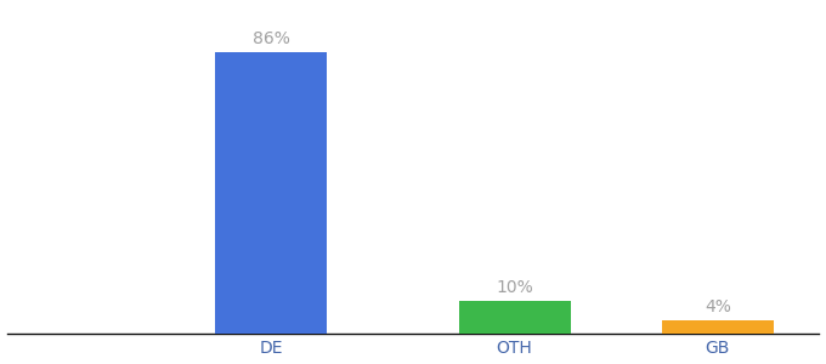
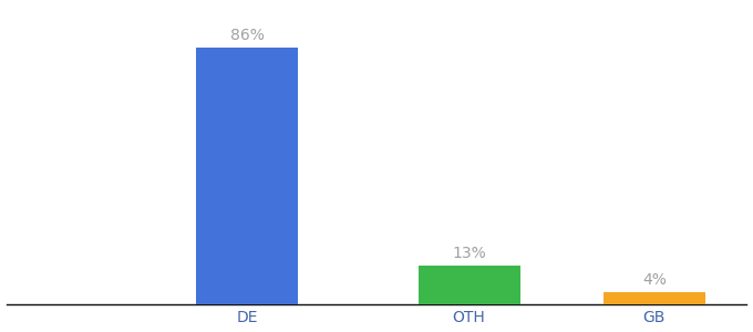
OTH: 10% -> 13%
